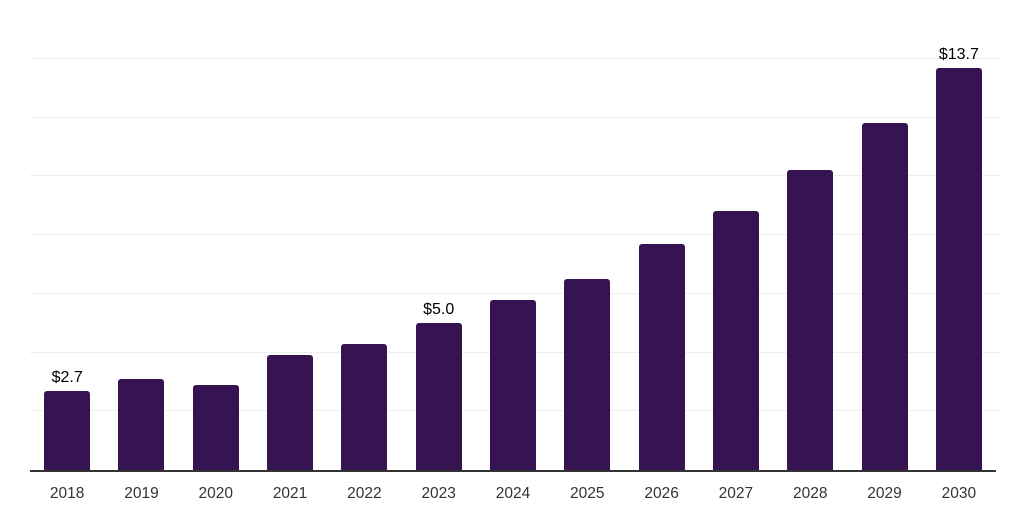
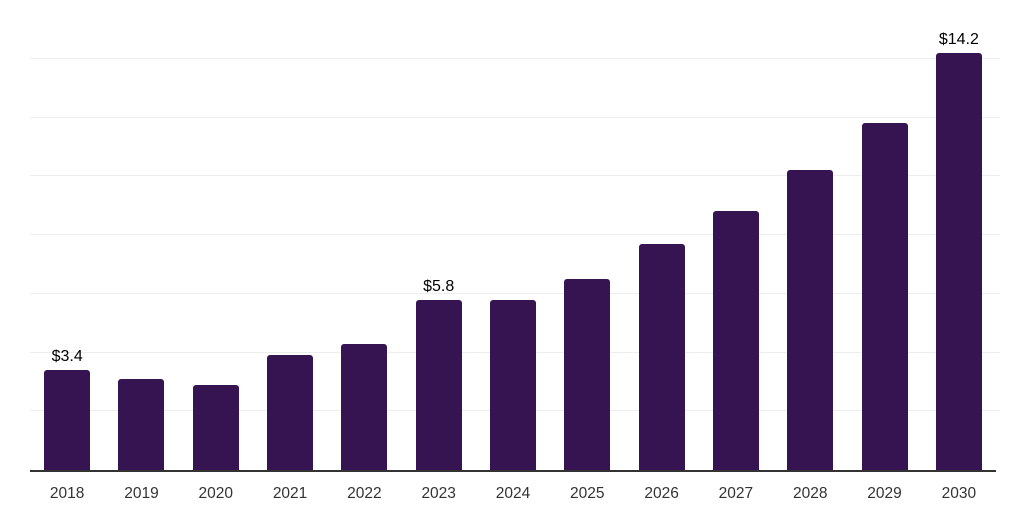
2018: $2.7 -> $3.4
2023: $5.0 -> $5.8
2030: $13.7 -> $14.2
